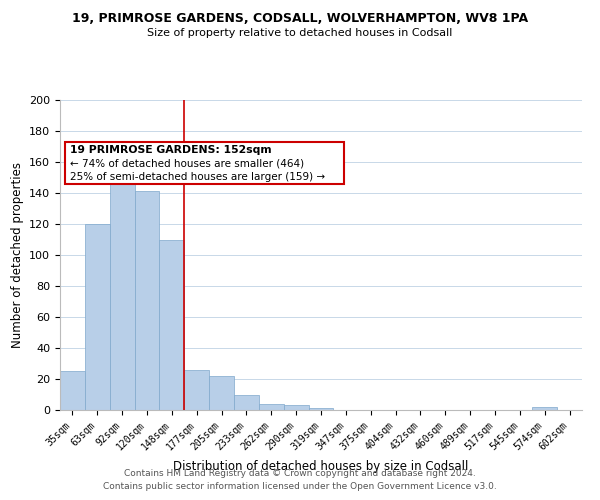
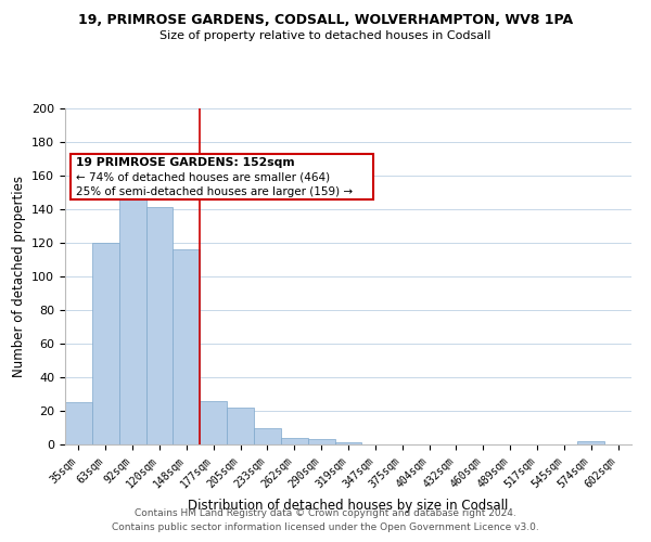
148sqm: 110 -> 116
